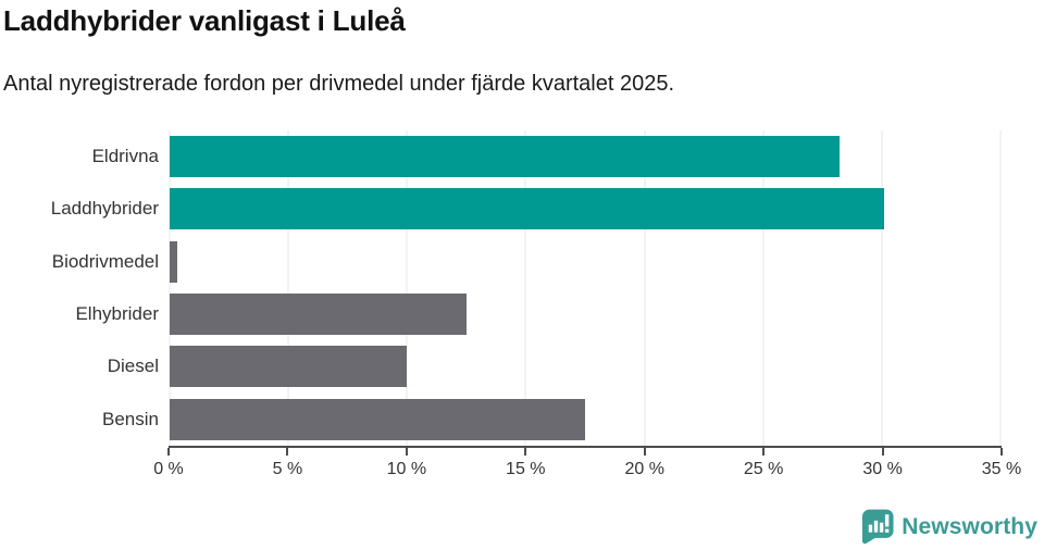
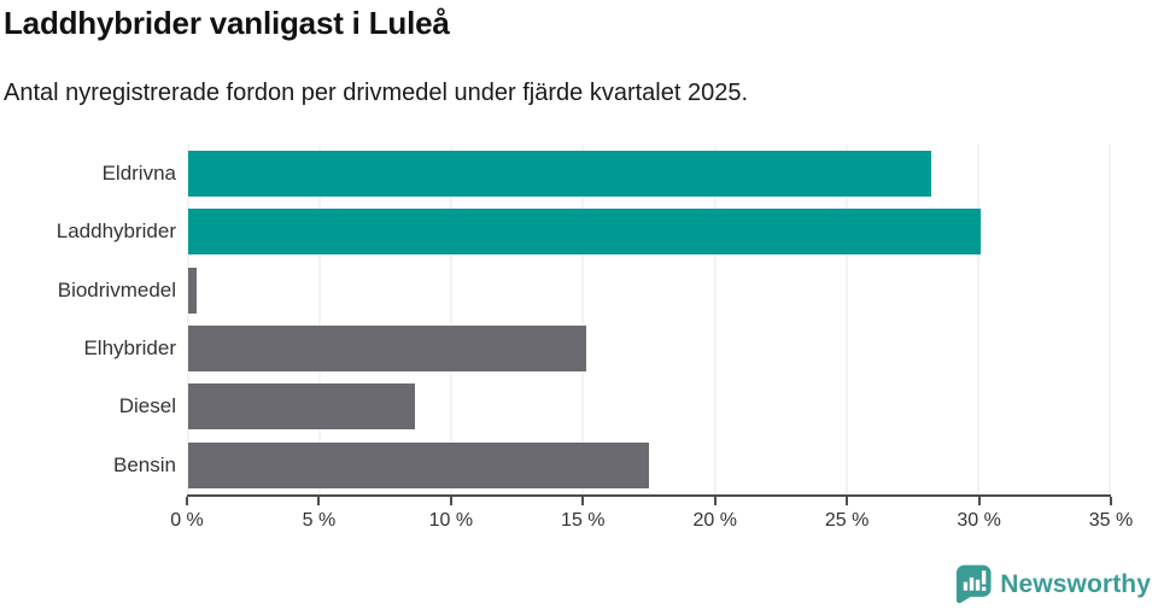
Elhybrider: 12.5% -> 15.1%
Diesel: 10.0% -> 8.6%
